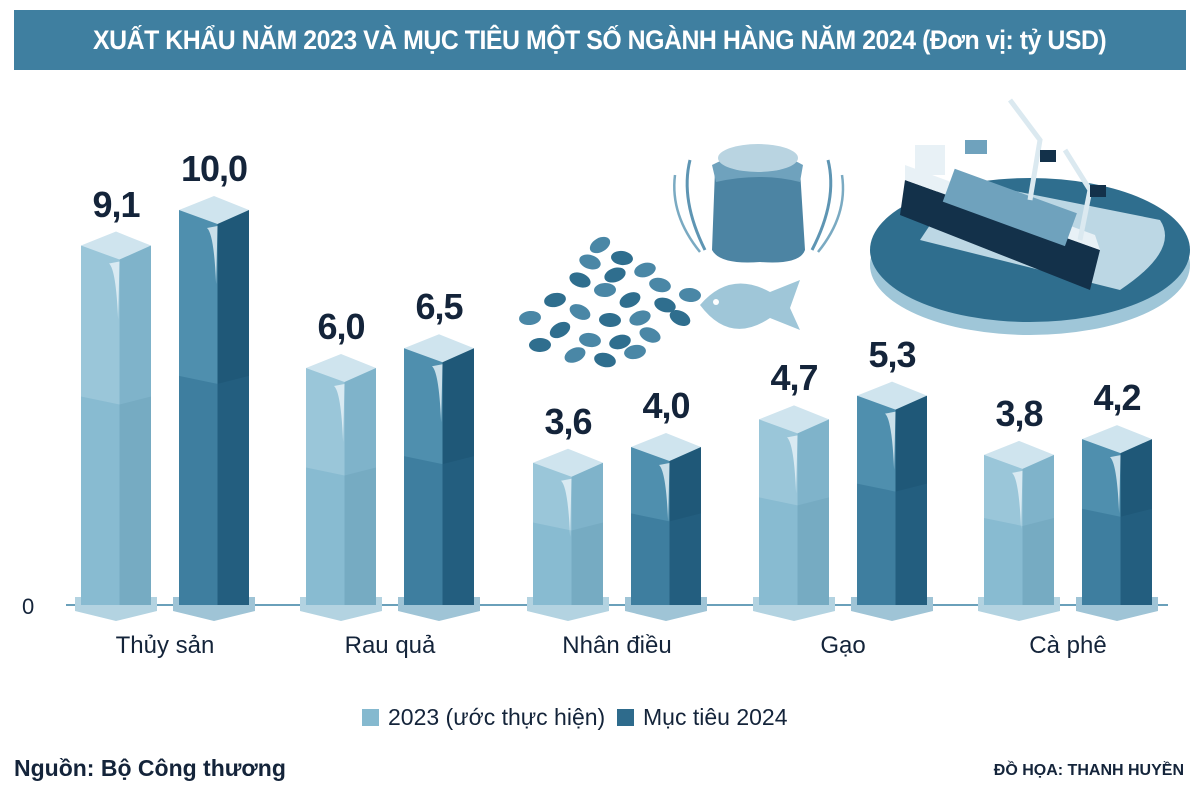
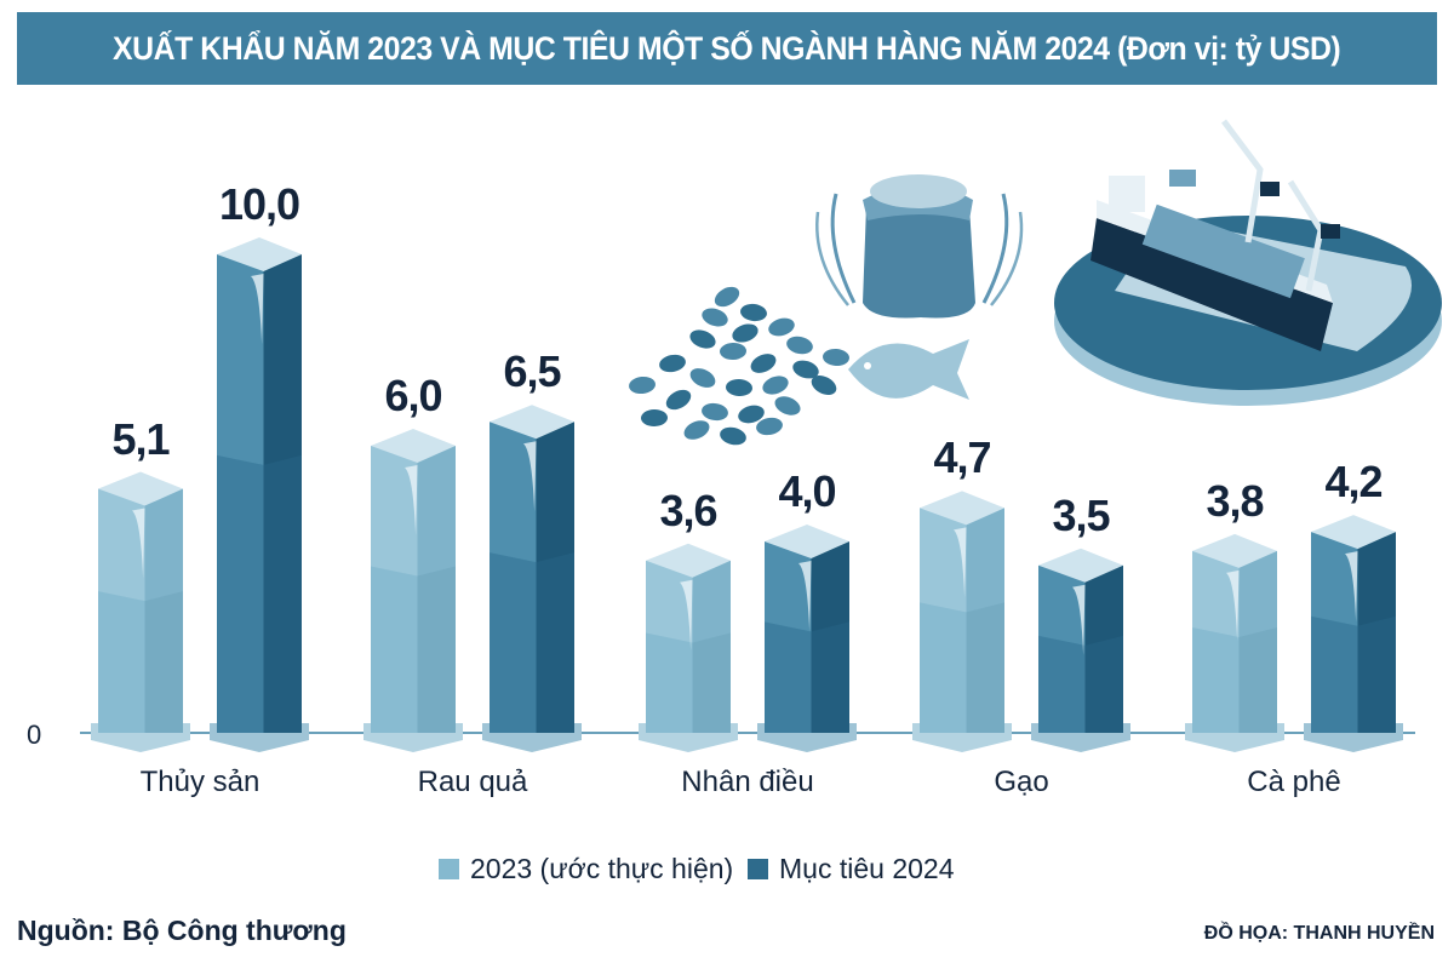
2023 (ước thực hiện)/Thủy sản: 9,1 -> 5,1
Mục tiêu 2024/Gạo: 5,3 -> 3,5
